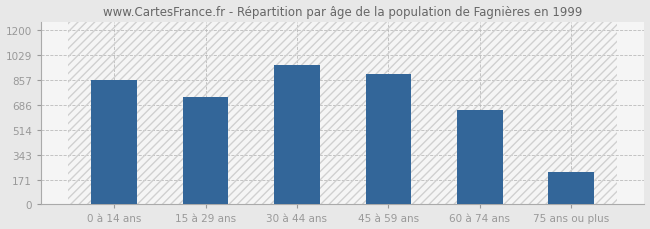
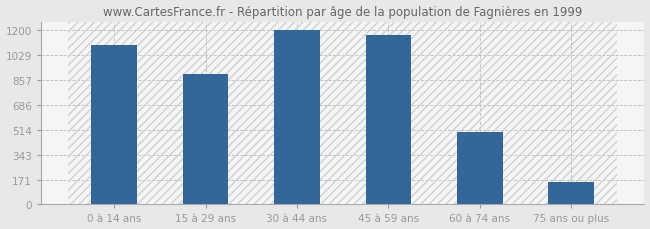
0 à 14 ans: 860 -> 1100
15 à 29 ans: 740 -> 900
30 à 44 ans: 960 -> 1200
45 à 59 ans: 900 -> 1170
60 à 74 ans: 650 -> 500
75 ans ou plus: 220 -> 160
